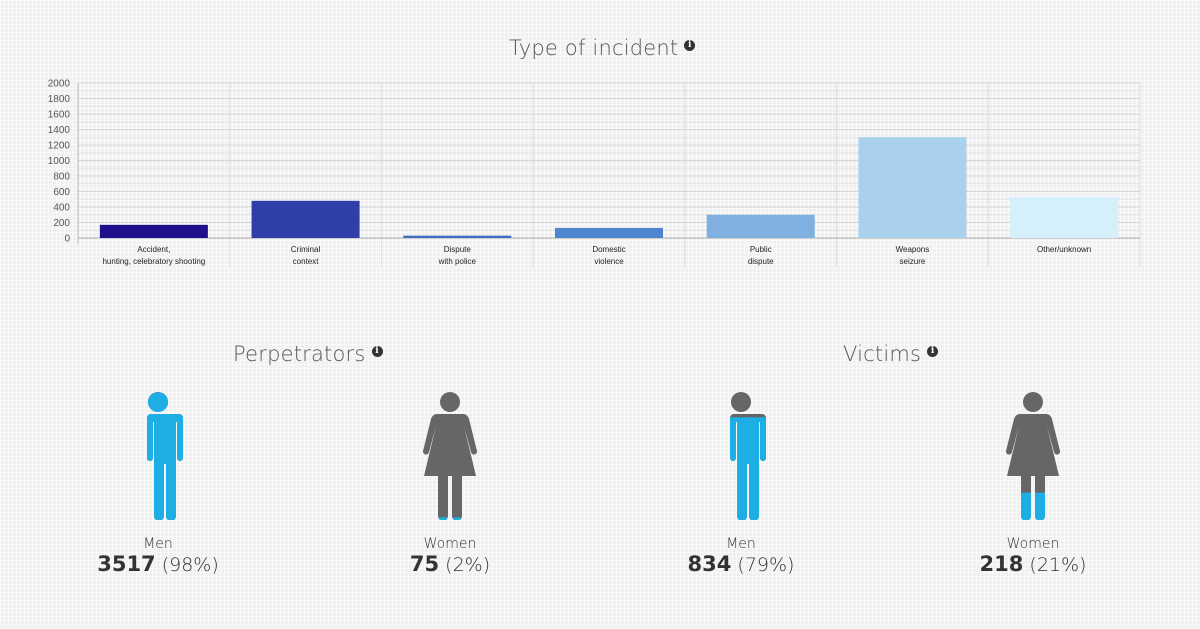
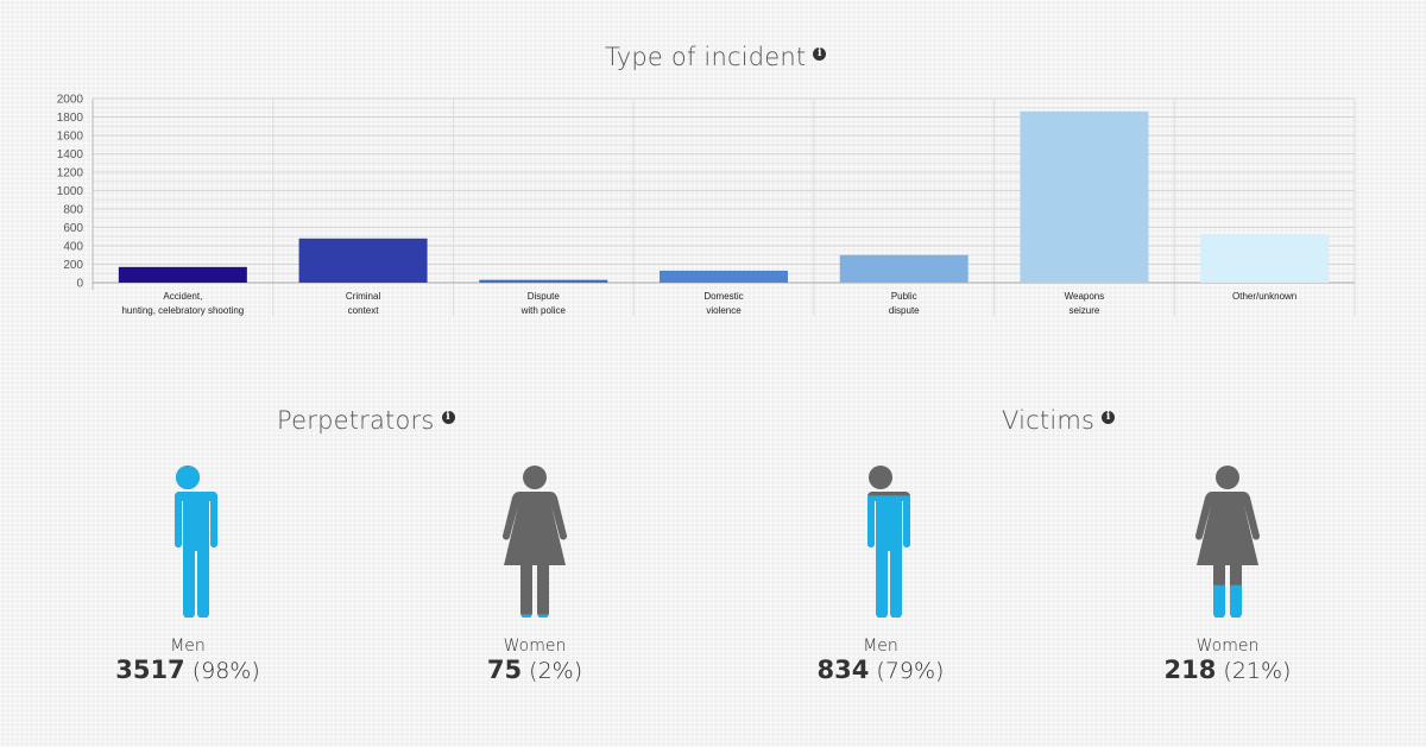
Weapons seizure: 1300 -> 1900
